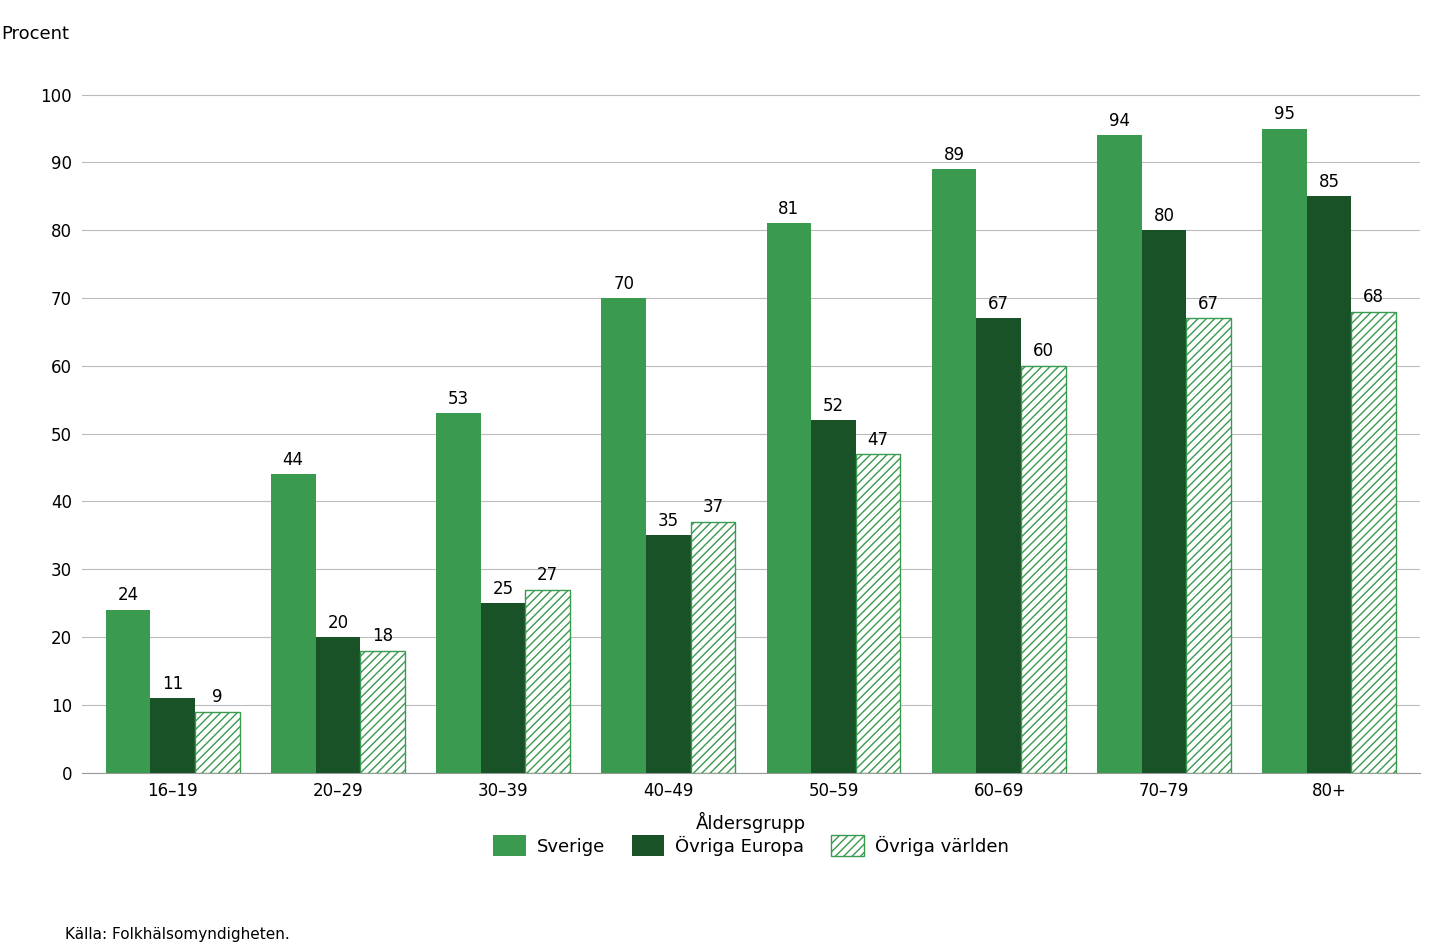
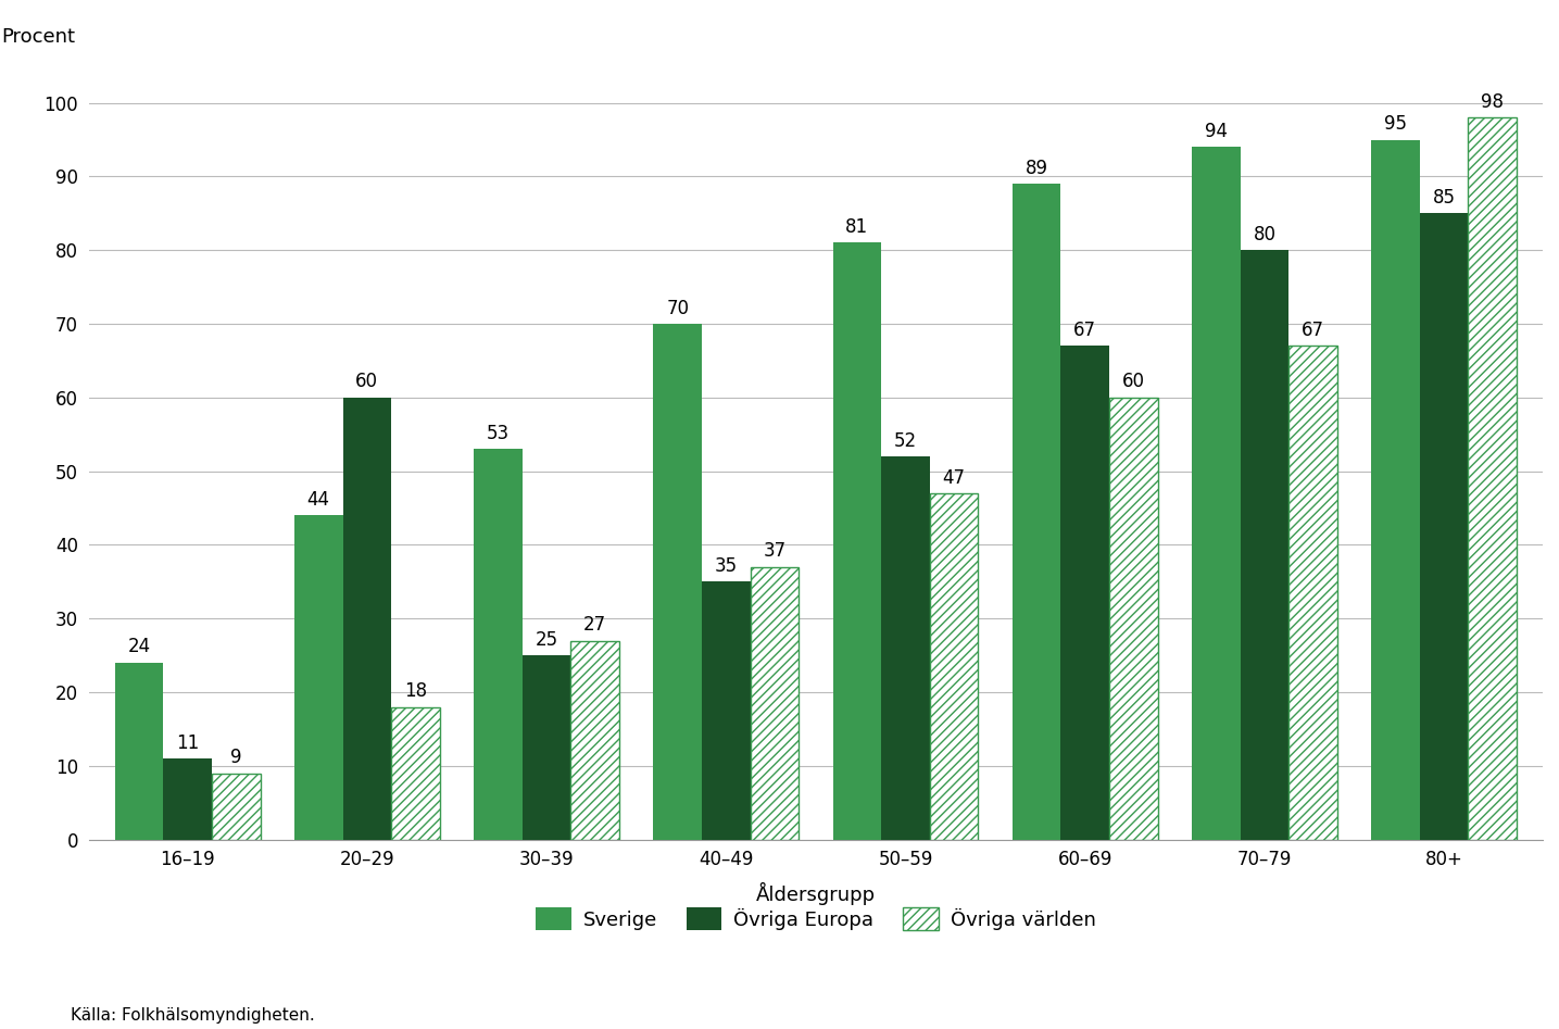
Övriga Europa/20–29: 20 -> 60
Övriga världen/80+: 68 -> 98
